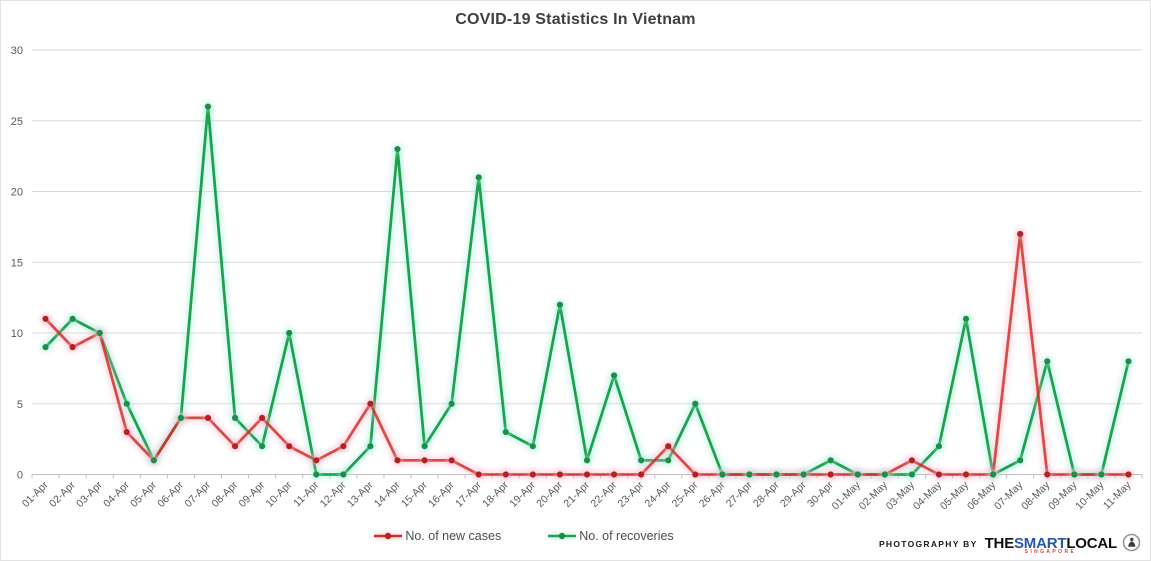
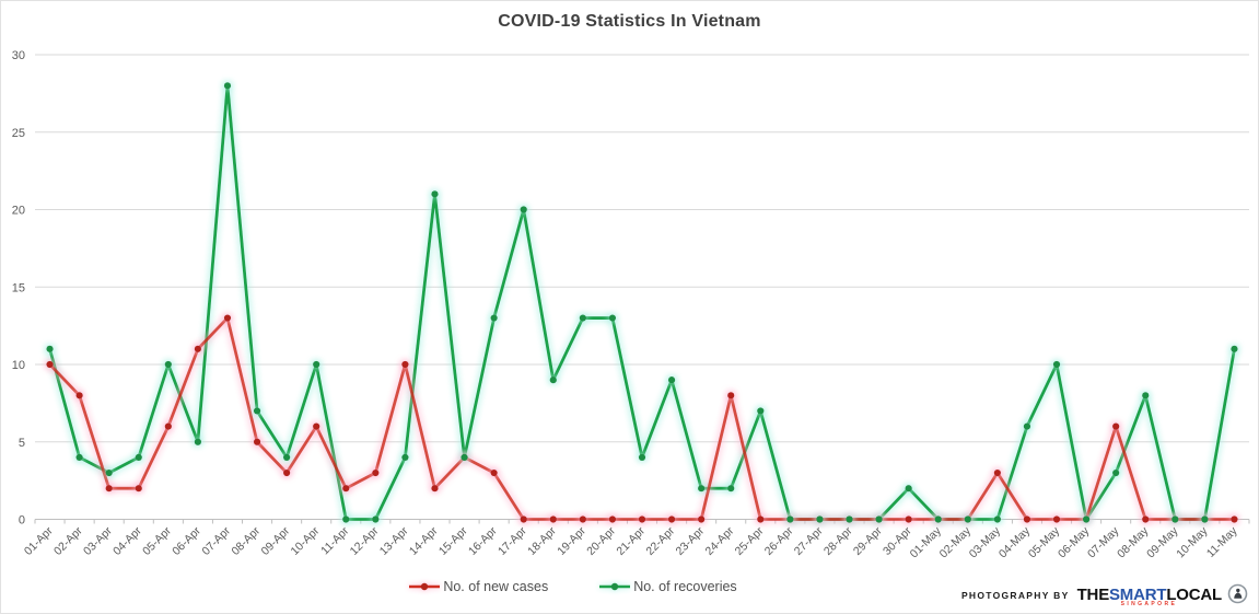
No. of new cases/01-Apr: 11 -> 10
No. of recoveries/01-Apr: 9 -> 11
No. of new cases/02-Apr: 9 -> 8
No. of recoveries/02-Apr: 11 -> 4
No. of new cases/03-Apr: 10 -> 2
No. of recoveries/03-Apr: 10 -> 3
No. of new cases/04-Apr: 3 -> 2
No. of recoveries/04-Apr: 5 -> 4
No. of new cases/05-Apr: 1 -> 6
No. of recoveries/05-Apr: 1 -> 10
No. of new cases/06-Apr: 4 -> 11
No. of recoveries/06-Apr: 4 -> 5
No. of new cases/07-Apr: 4 -> 13
No. of recoveries/07-Apr: 26 -> 28
No. of new cases/08-Apr: 2 -> 5
No. of recoveries/08-Apr: 4 -> 7
No. of new cases/09-Apr: 4 -> 3
No. of recoveries/09-Apr: 2 -> 4
No. of new cases/10-Apr: 2 -> 6
No. of new cases/11-Apr: 1 -> 2
No. of new cases/12-Apr: 2 -> 3
No. of new cases/13-Apr: 5 -> 10
No. of recoveries/13-Apr: 2 -> 4
No. of new cases/14-Apr: 1 -> 2
No. of recoveries/14-Apr: 23 -> 21
No. of new cases/15-Apr: 1 -> 4
No. of recoveries/15-Apr: 2 -> 4
No. of new cases/16-Apr: 1 -> 3
No. of recoveries/16-Apr: 5 -> 13
No. of recoveries/17-Apr: 21 -> 20
No. of recoveries/18-Apr: 3 -> 9
No. of recoveries/19-Apr: 2 -> 13
No. of recoveries/20-Apr: 12 -> 13
No. of recoveries/21-Apr: 1 -> 4
No. of recoveries/22-Apr: 7 -> 9
No. of recoveries/23-Apr: 1 -> 2
No. of new cases/24-Apr: 2 -> 8
No. of recoveries/24-Apr: 1 -> 2
No. of recoveries/25-Apr: 5 -> 7
No. of recoveries/30-Apr: 1 -> 2
No. of new cases/03-May: 1 -> 3
No. of recoveries/04-May: 2 -> 6
No. of recoveries/05-May: 11 -> 10
No. of new cases/07-May: 17 -> 6
No. of recoveries/07-May: 1 -> 3
No. of recoveries/11-May: 8 -> 11
